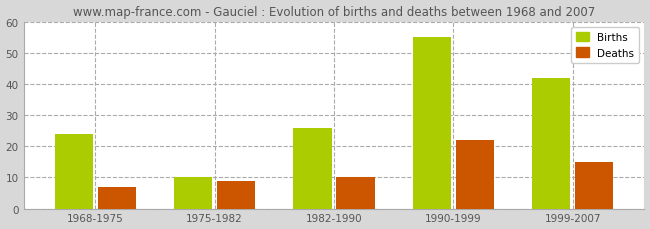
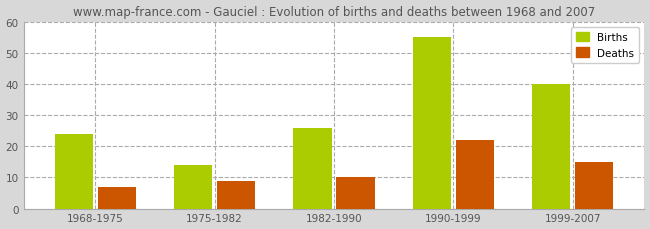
Births/1975-1982: 10 -> 14
Births/1999-2007: 42 -> 40
